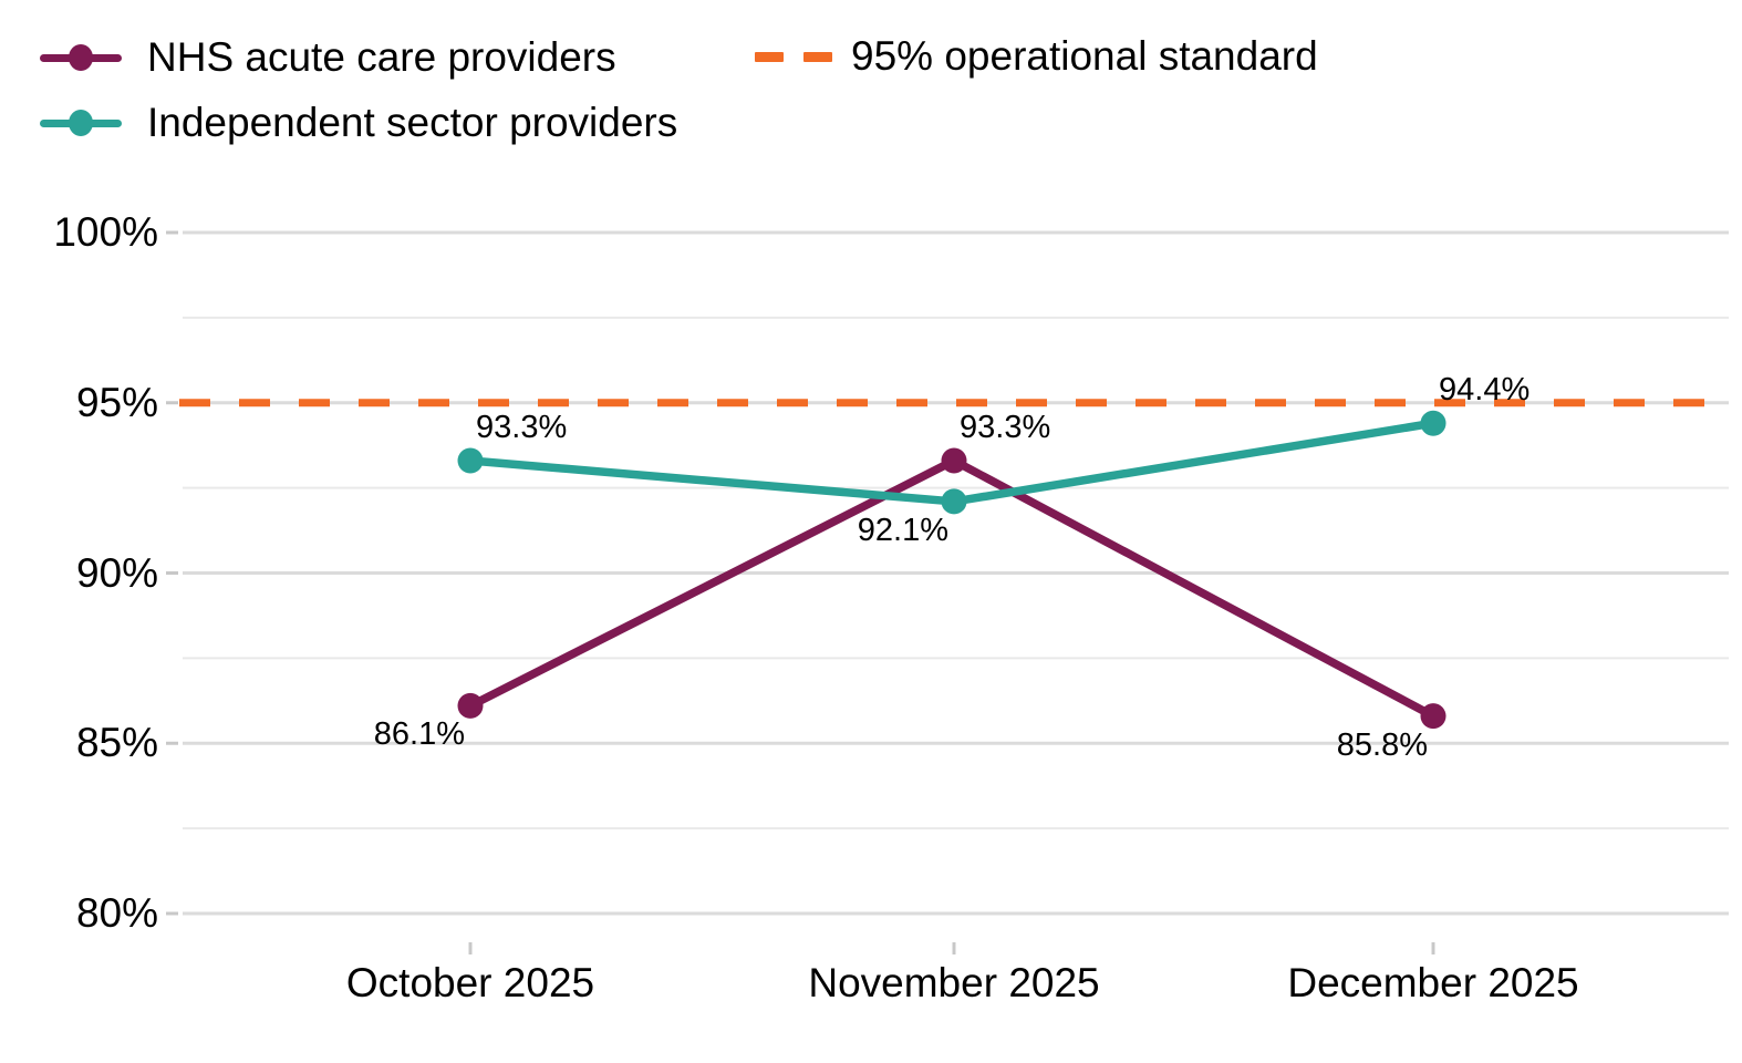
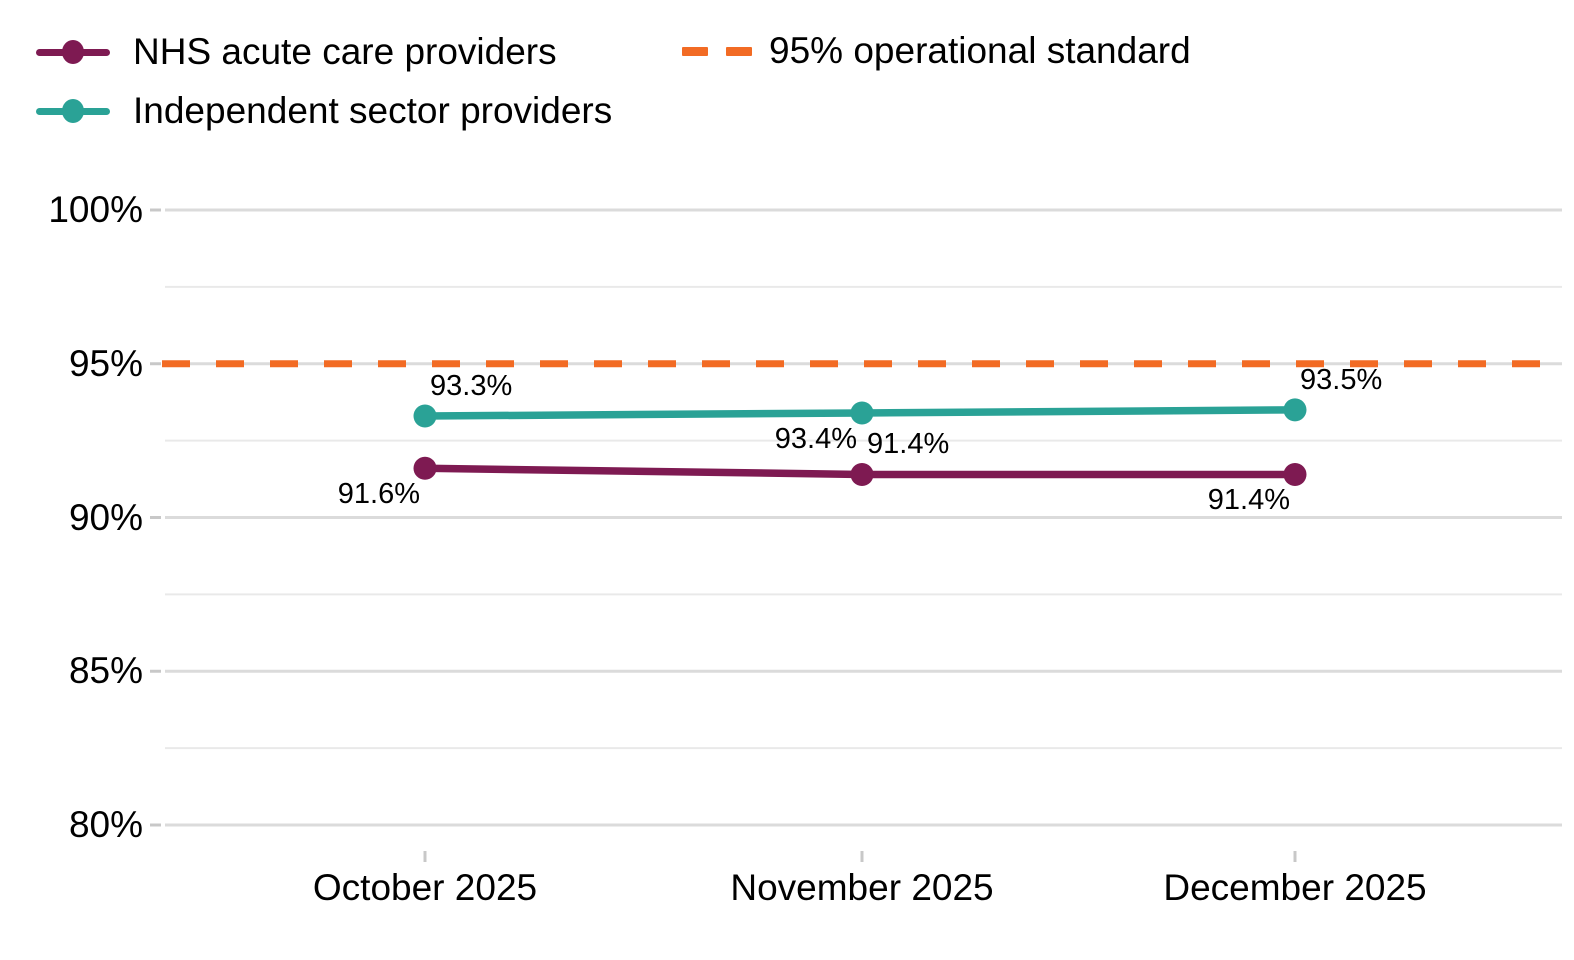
NHS acute care providers/October 2025: 86.1% -> 91.6%
NHS acute care providers/November 2025: 93.3% -> 91.4%
Independent sector providers/November 2025: 92.1% -> 93.4%
NHS acute care providers/December 2025: 85.8% -> 91.4%
Independent sector providers/December 2025: 94.4% -> 93.5%
